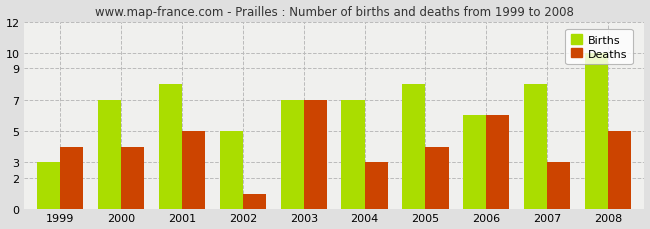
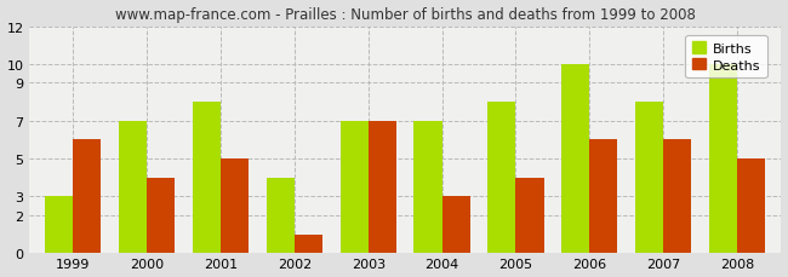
Deaths/1999: 4 -> 6
Births/2002: 5 -> 4
Births/2006: 6 -> 10
Deaths/2007: 3 -> 6
